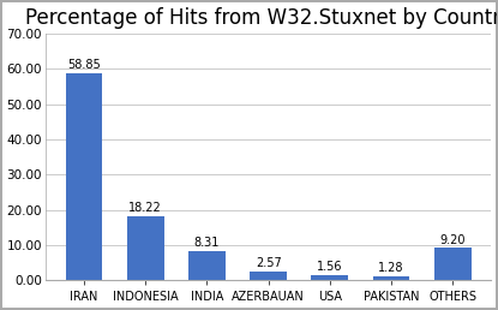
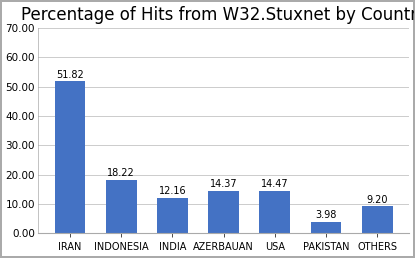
IRAN: 58.85 -> 51.82
INDIA: 8.31 -> 12.16
AZERBAUAN: 2.57 -> 14.37
USA: 1.56 -> 14.47
PAKISTAN: 1.28 -> 3.98
